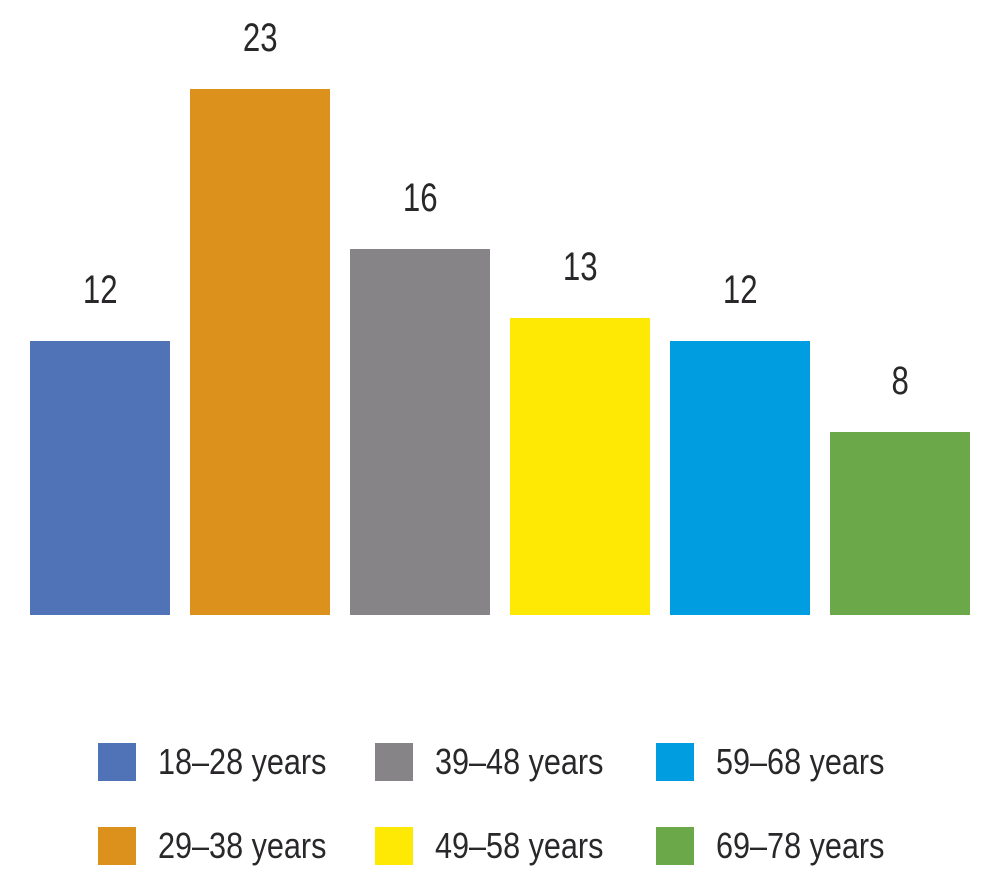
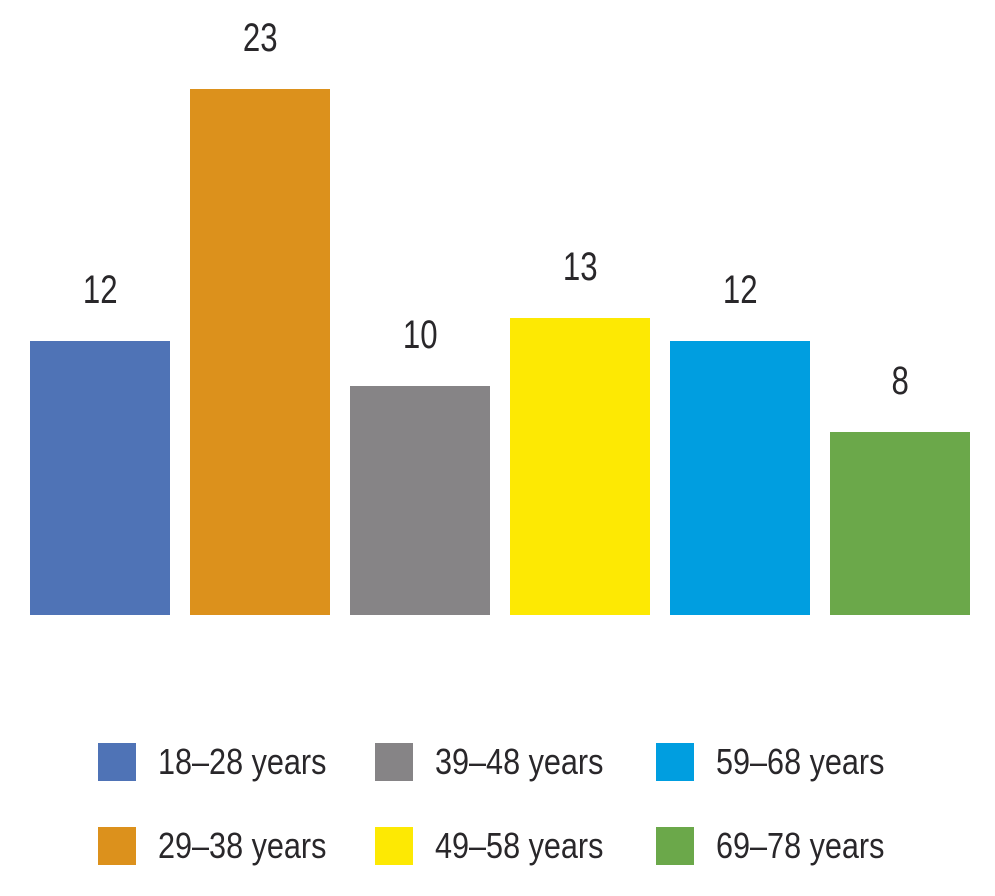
39–48 years: 16 -> 10
